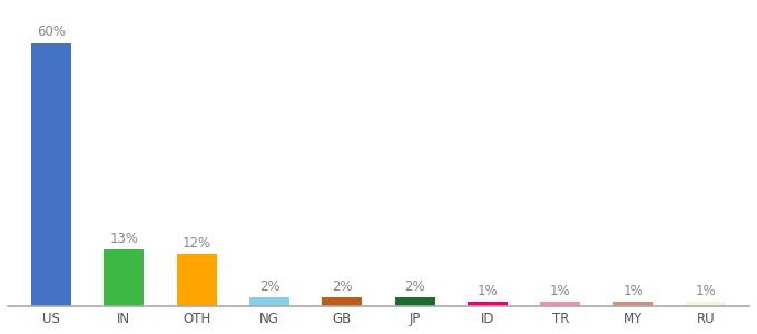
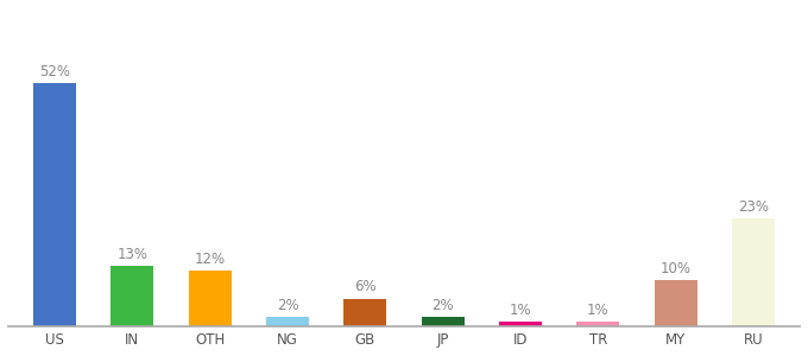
US: 60% -> 52%
GB: 2% -> 6%
MY: 1% -> 10%
RU: 1% -> 23%
